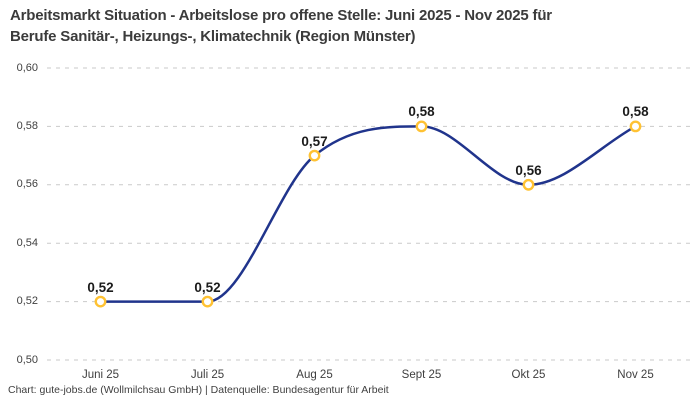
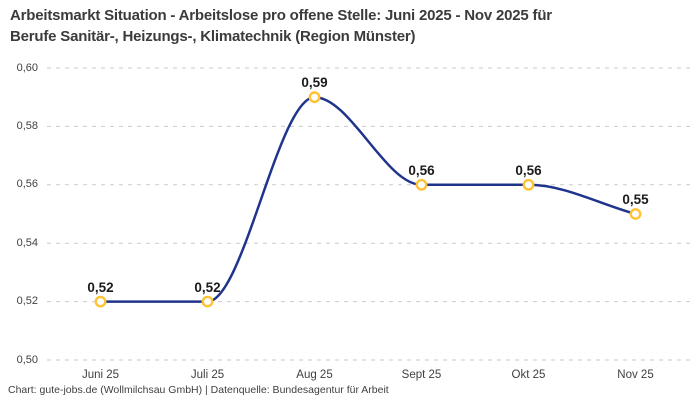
Aug 25: 0,57 -> 0,59
Sept 25: 0,58 -> 0,56
Nov 25: 0,58 -> 0,55
